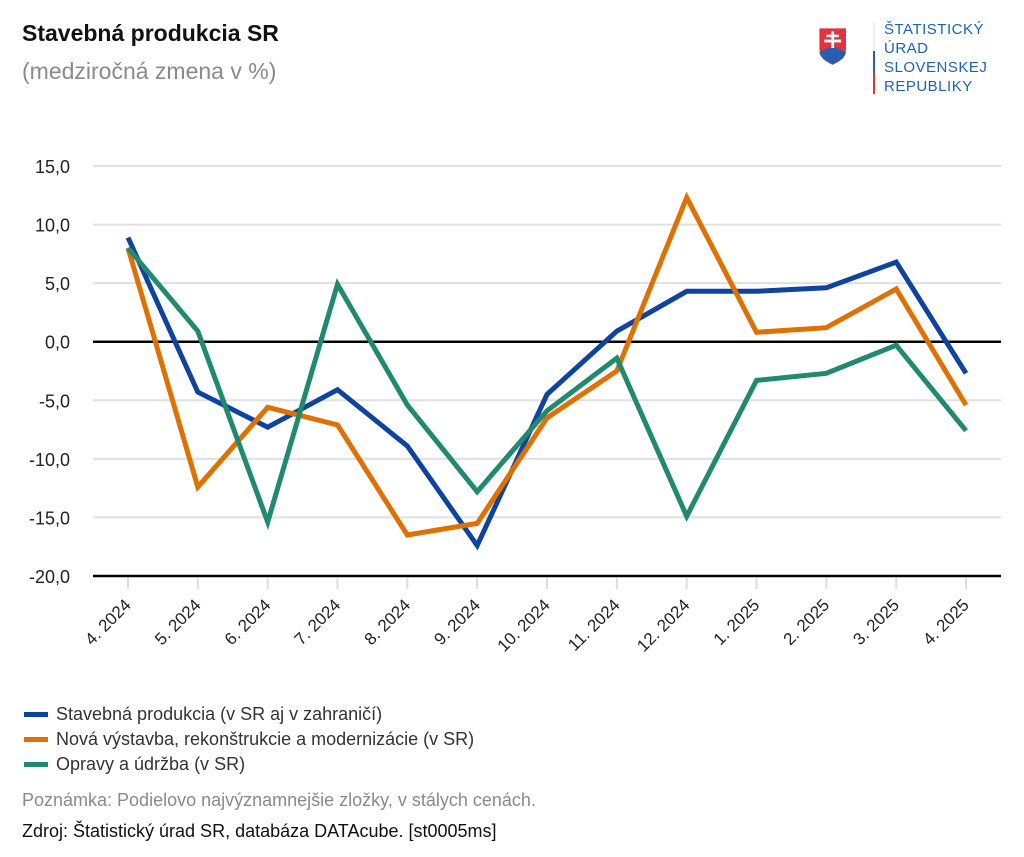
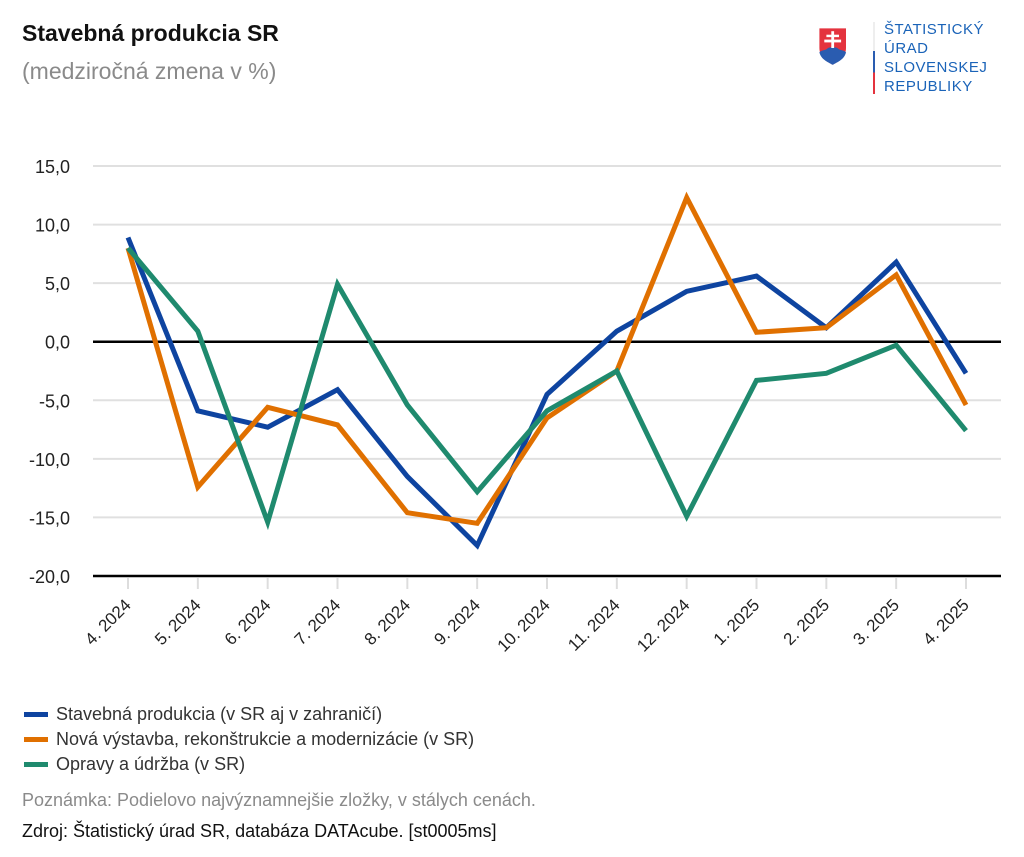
Stavebná produkcia (v SR aj v zahraničí)/5. 2024: -4,3 -> -5,9
Stavebná produkcia (v SR aj v zahraničí)/8. 2024: -8,9 -> -11,5
Nová výstavba, rekonštrukcie a modernizácie (v SR)/8. 2024: -16,5 -> -14,6
Opravy a údržba (v SR)/11. 2024: -1,4 -> -2,5
Stavebná produkcia (v SR aj v zahraničí)/1. 2025: 4,3 -> 5,6
Stavebná produkcia (v SR aj v zahraničí)/2. 2025: 4,6 -> 1,2
Nová výstavba, rekonštrukcie a modernizácie (v SR)/3. 2025: 4,5 -> 5,7
